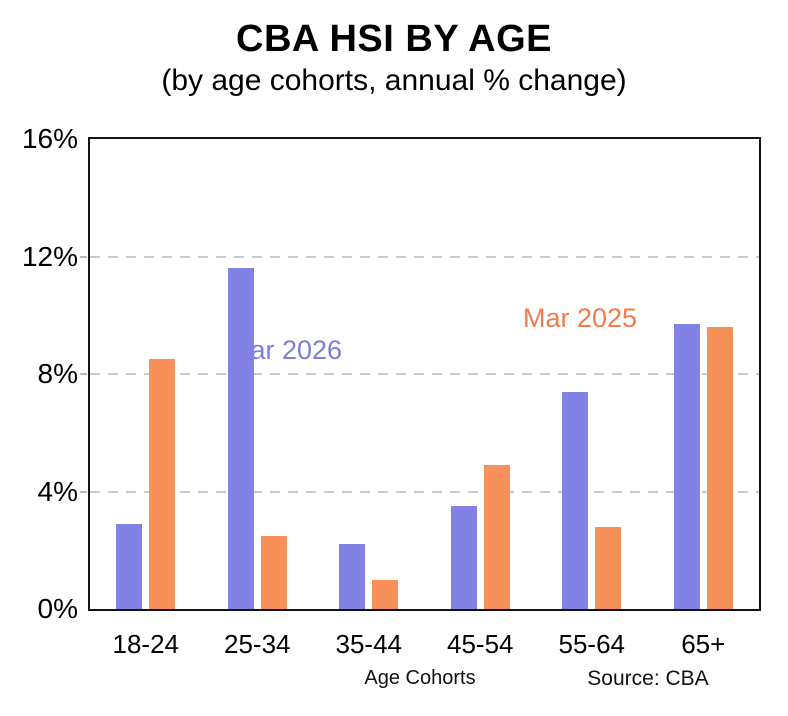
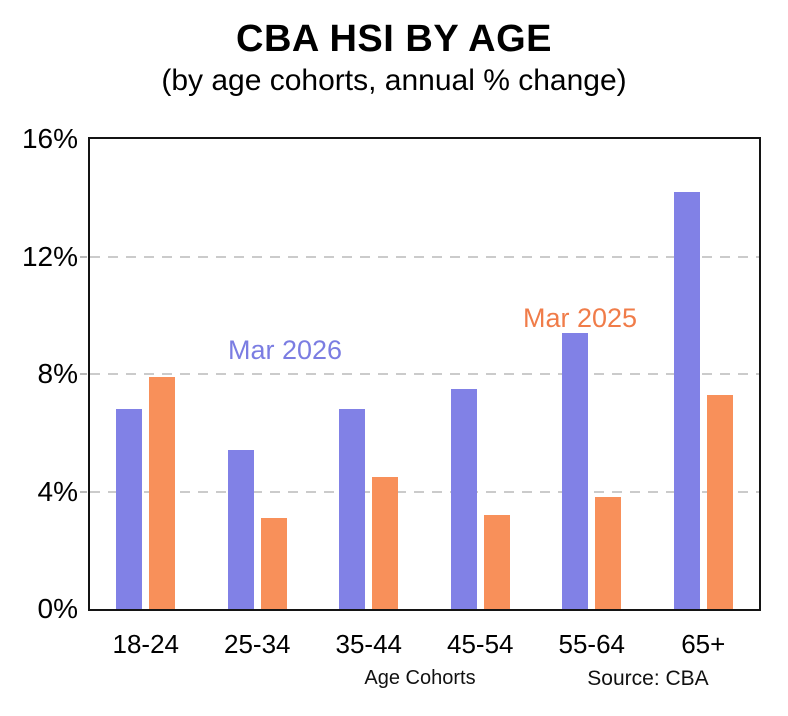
Mar 2026/18-24: 2.9% -> 6.8%
Mar 2025/18-24: 8.5% -> 7.9%
Mar 2026/25-34: 11.6% -> 5.4%
Mar 2025/25-34: 2.5% -> 3.1%
Mar 2026/35-44: 2.2% -> 6.8%
Mar 2025/35-44: 1.0% -> 4.5%
Mar 2026/45-54: 3.5% -> 7.5%
Mar 2025/45-54: 4.9% -> 3.2%
Mar 2026/55-64: 7.4% -> 9.4%
Mar 2025/55-64: 2.8% -> 3.8%
Mar 2026/65+: 9.7% -> 14.2%
Mar 2025/65+: 9.6% -> 7.3%
